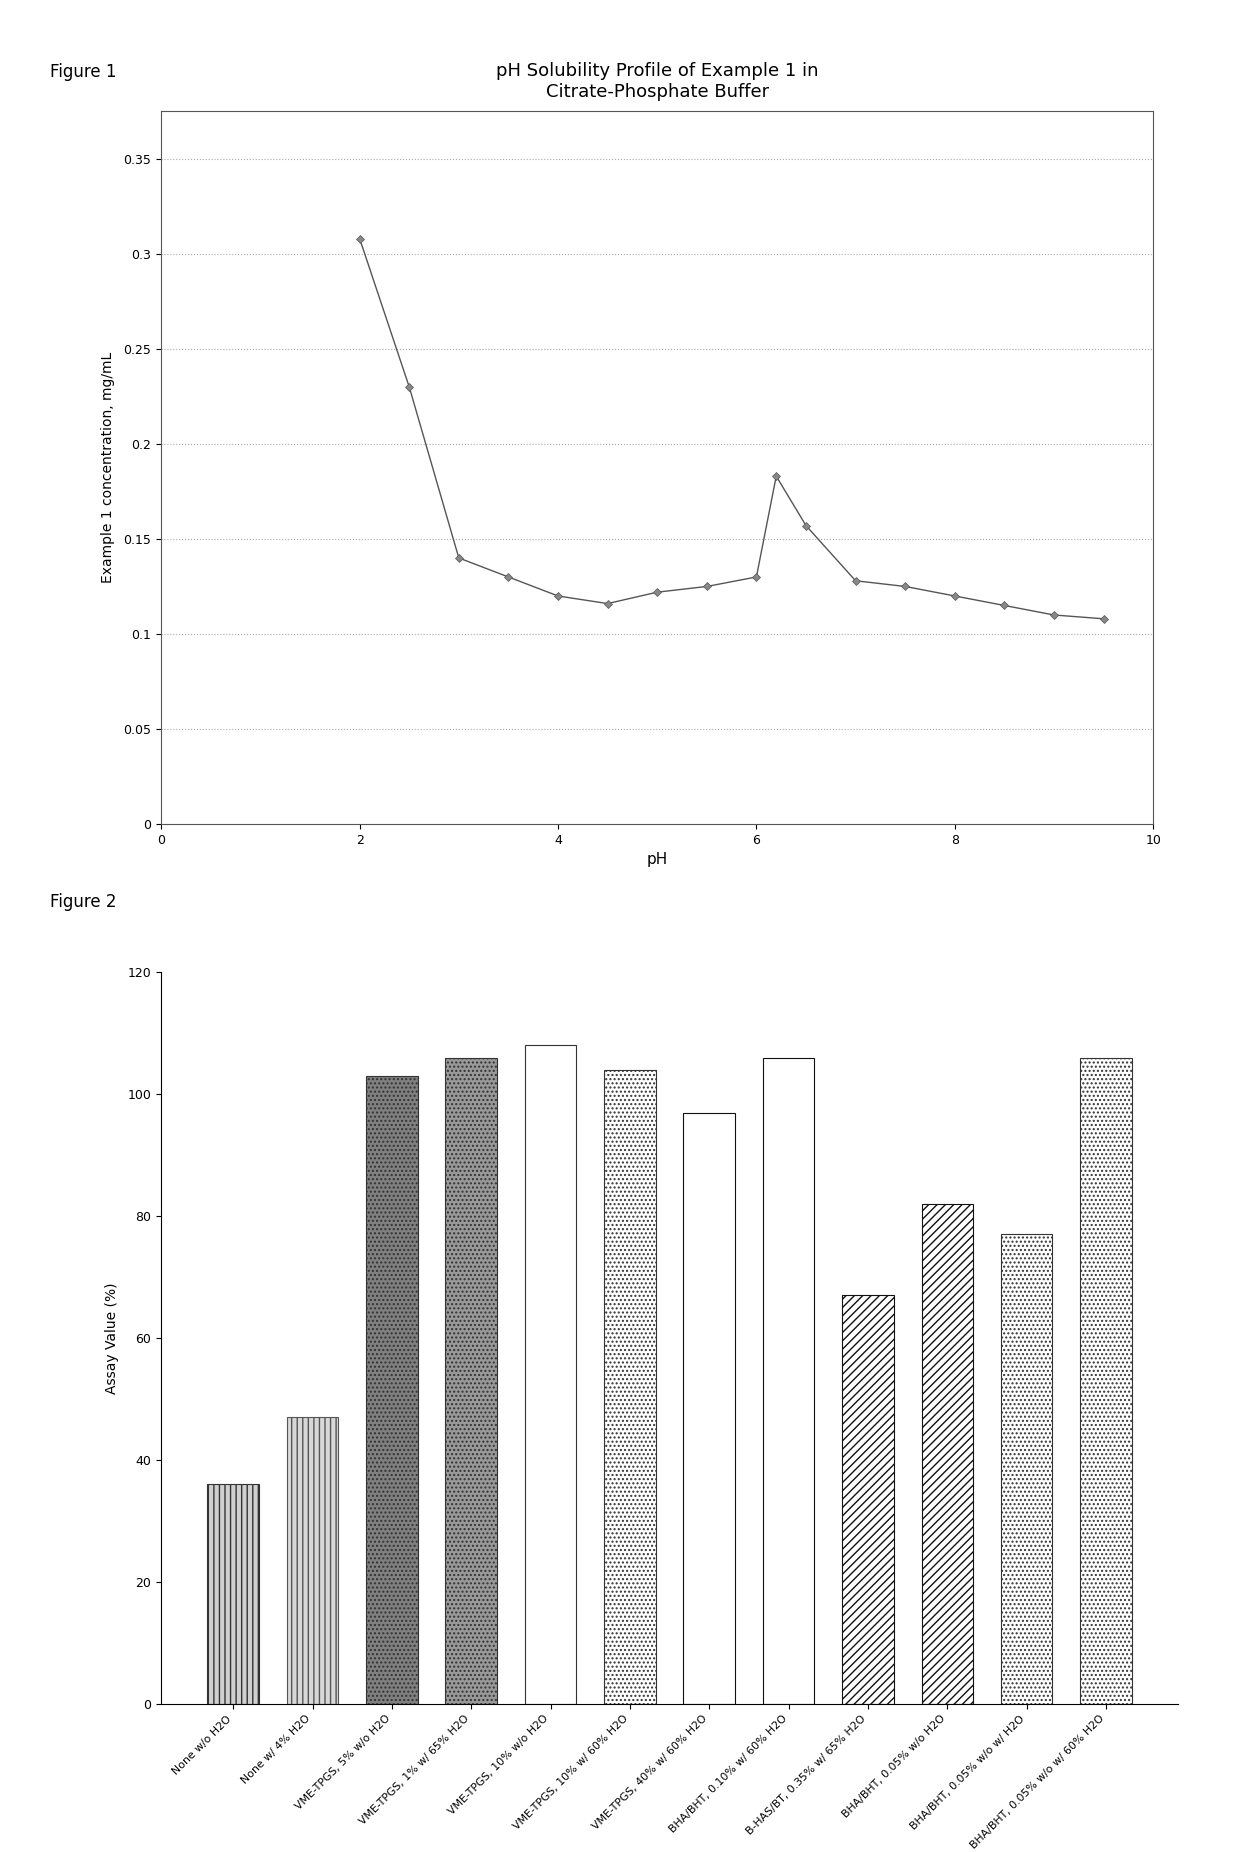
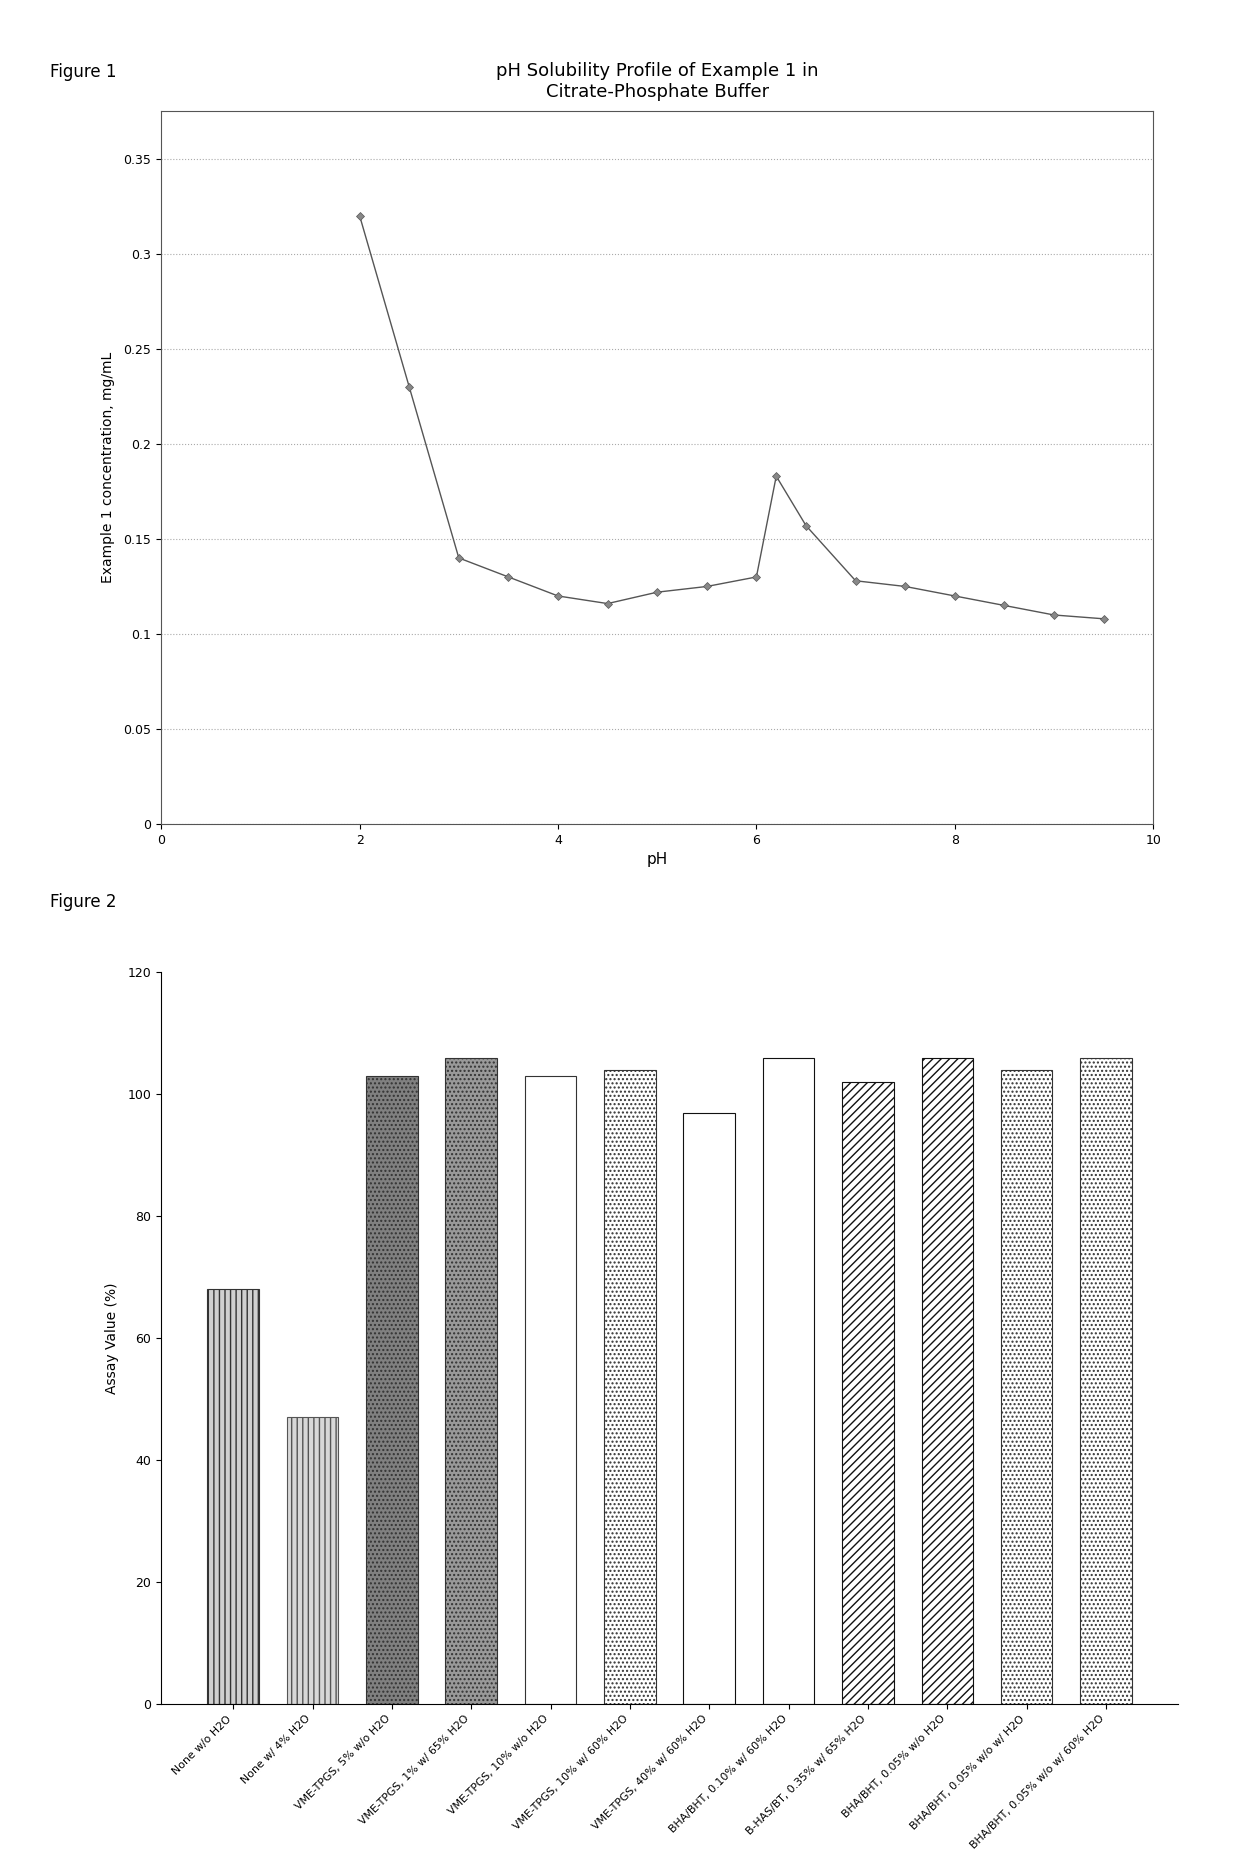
2: 0.308 -> 0.320
None w/o H2O: 36 -> 68
VME-TPGS, 10% w/o H2O: 108 -> 103
B-HAS/BT, 0.35% w/ 65% H2O: 67 -> 102
BHA/BHT, 0.05% w/o H2O: 82 -> 106
BHA/BHT, 0.05% w/o w/ H2O: 77 -> 104
